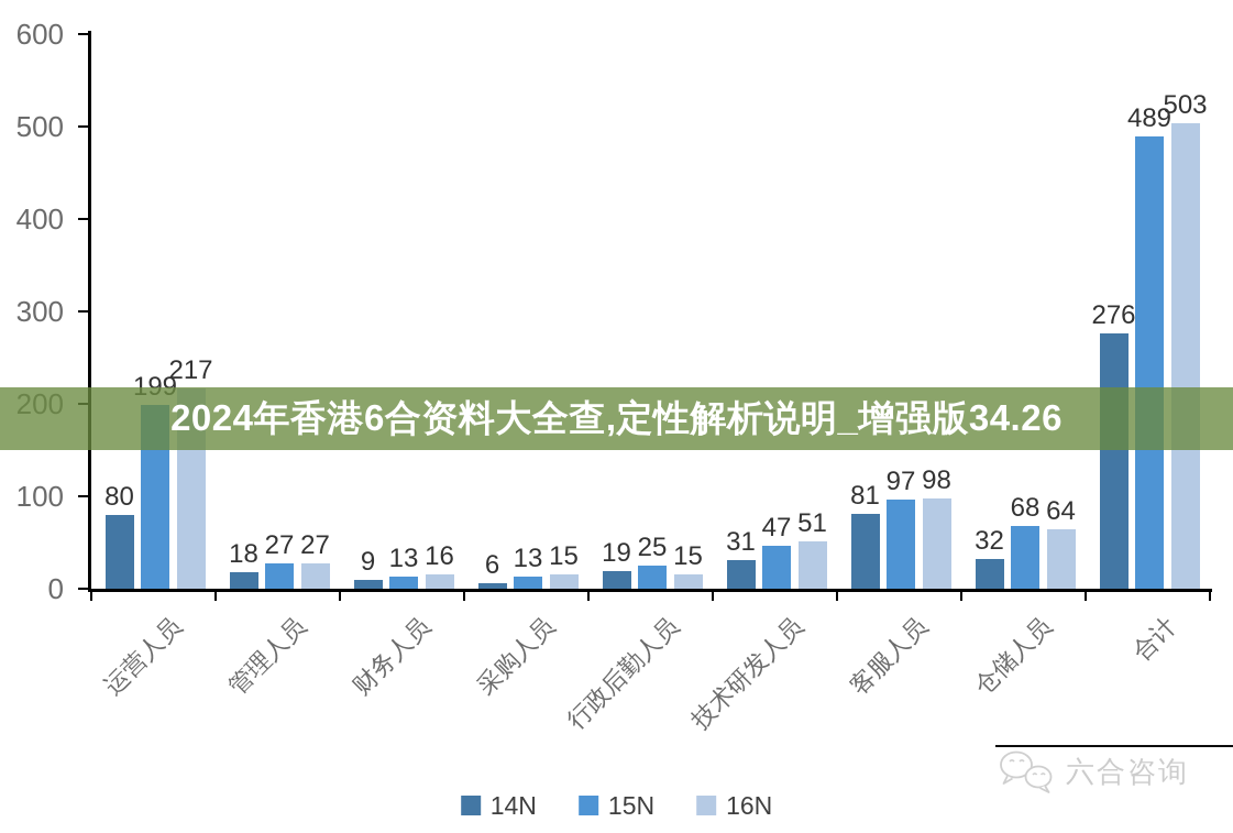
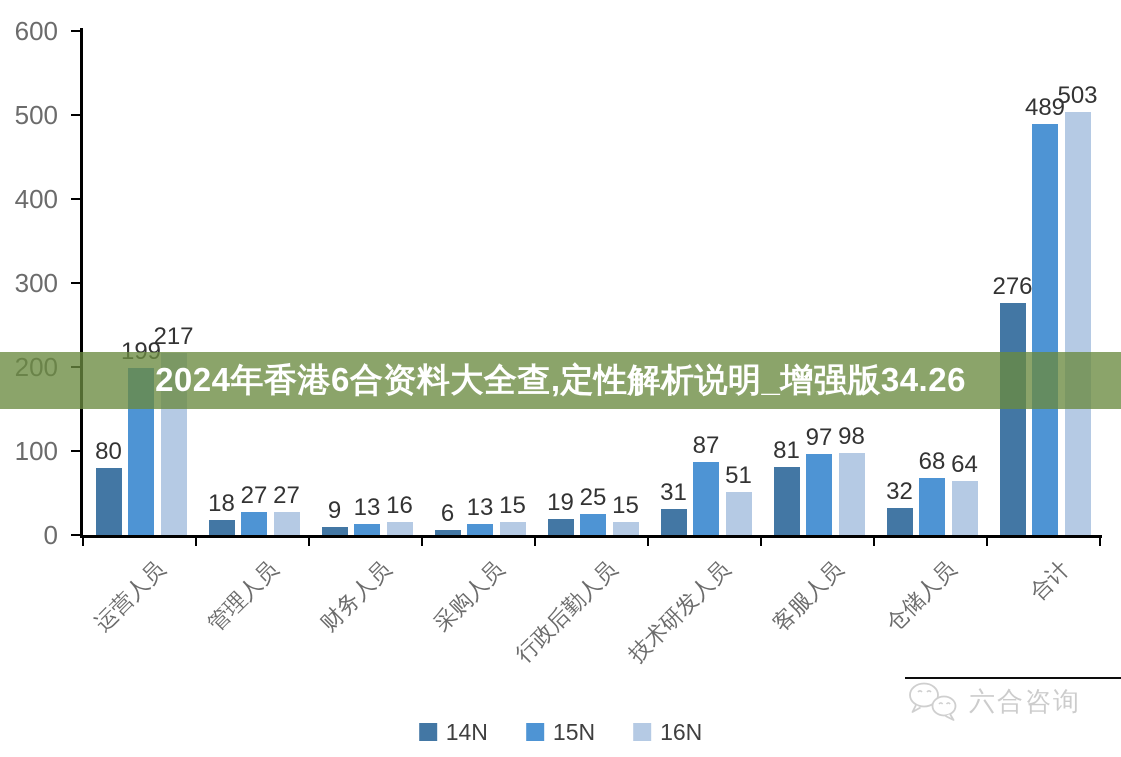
15N/技术研发人员: 47 -> 87
